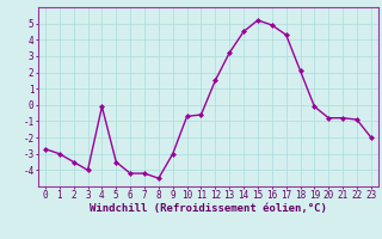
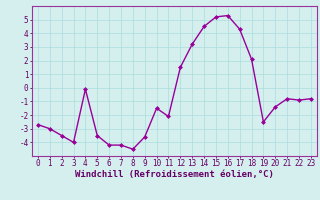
9: -3.0 -> -3.6
10: -0.7 -> -1.5
11: -0.6 -> -2.1
16: 4.9 -> 5.3
19: -0.1 -> -2.5
20: -0.8 -> -1.4
23: -2.0 -> -0.8
